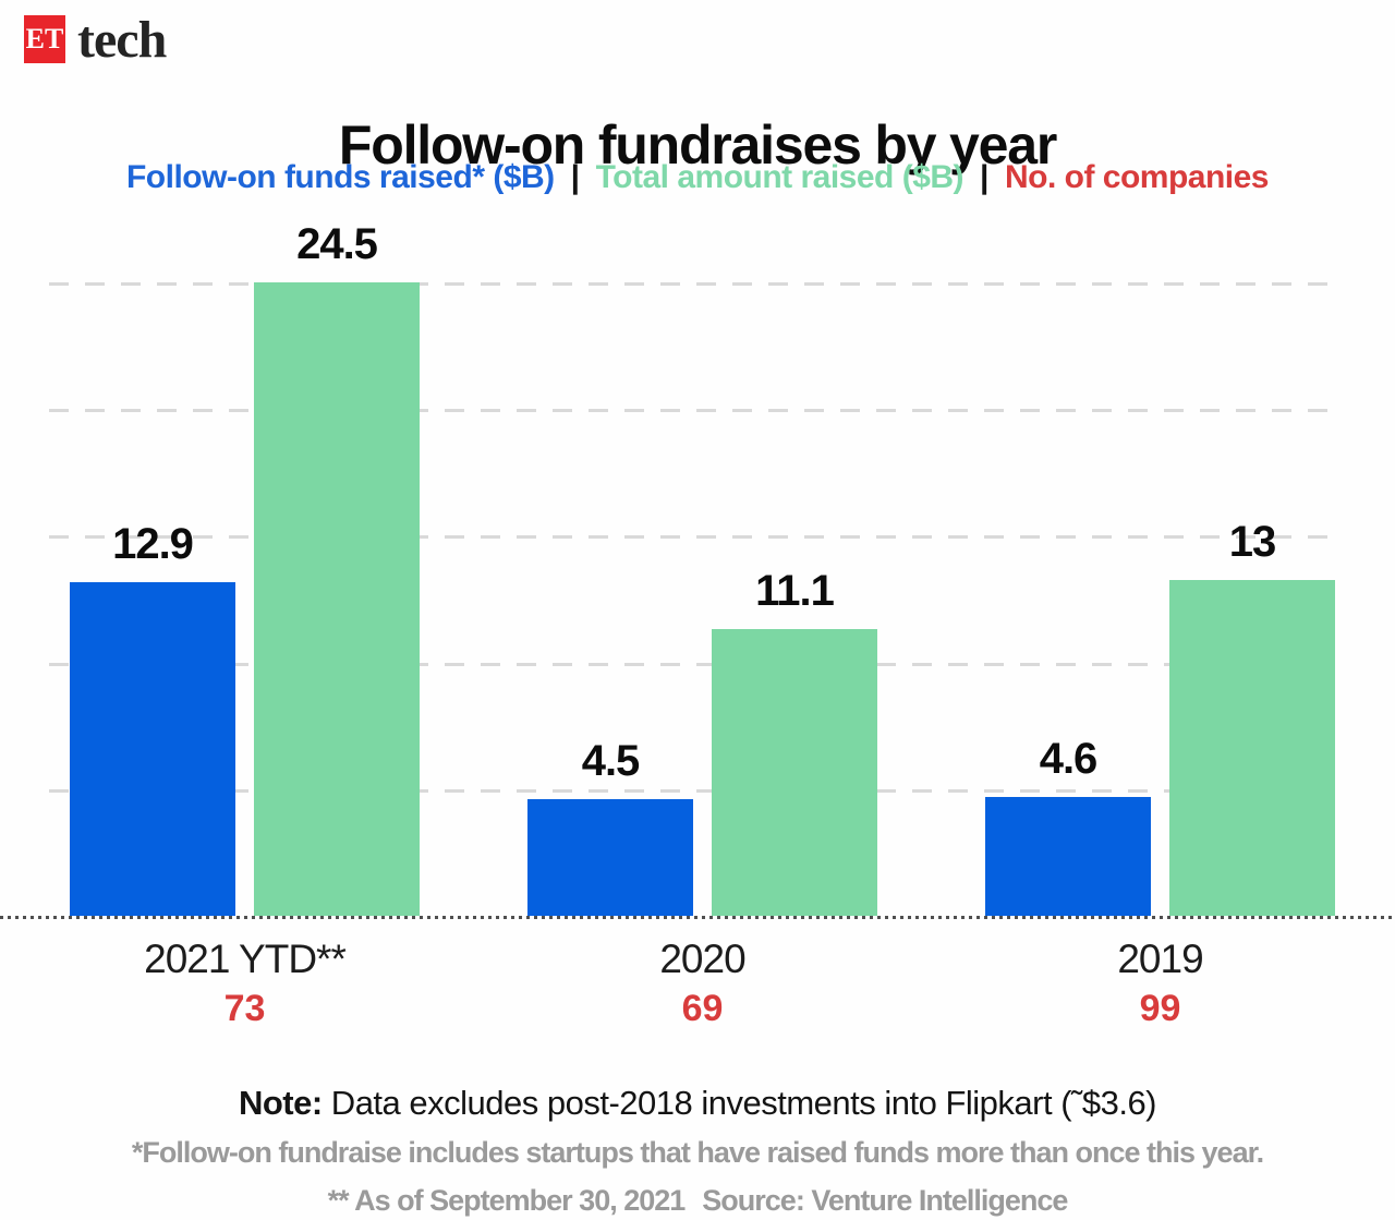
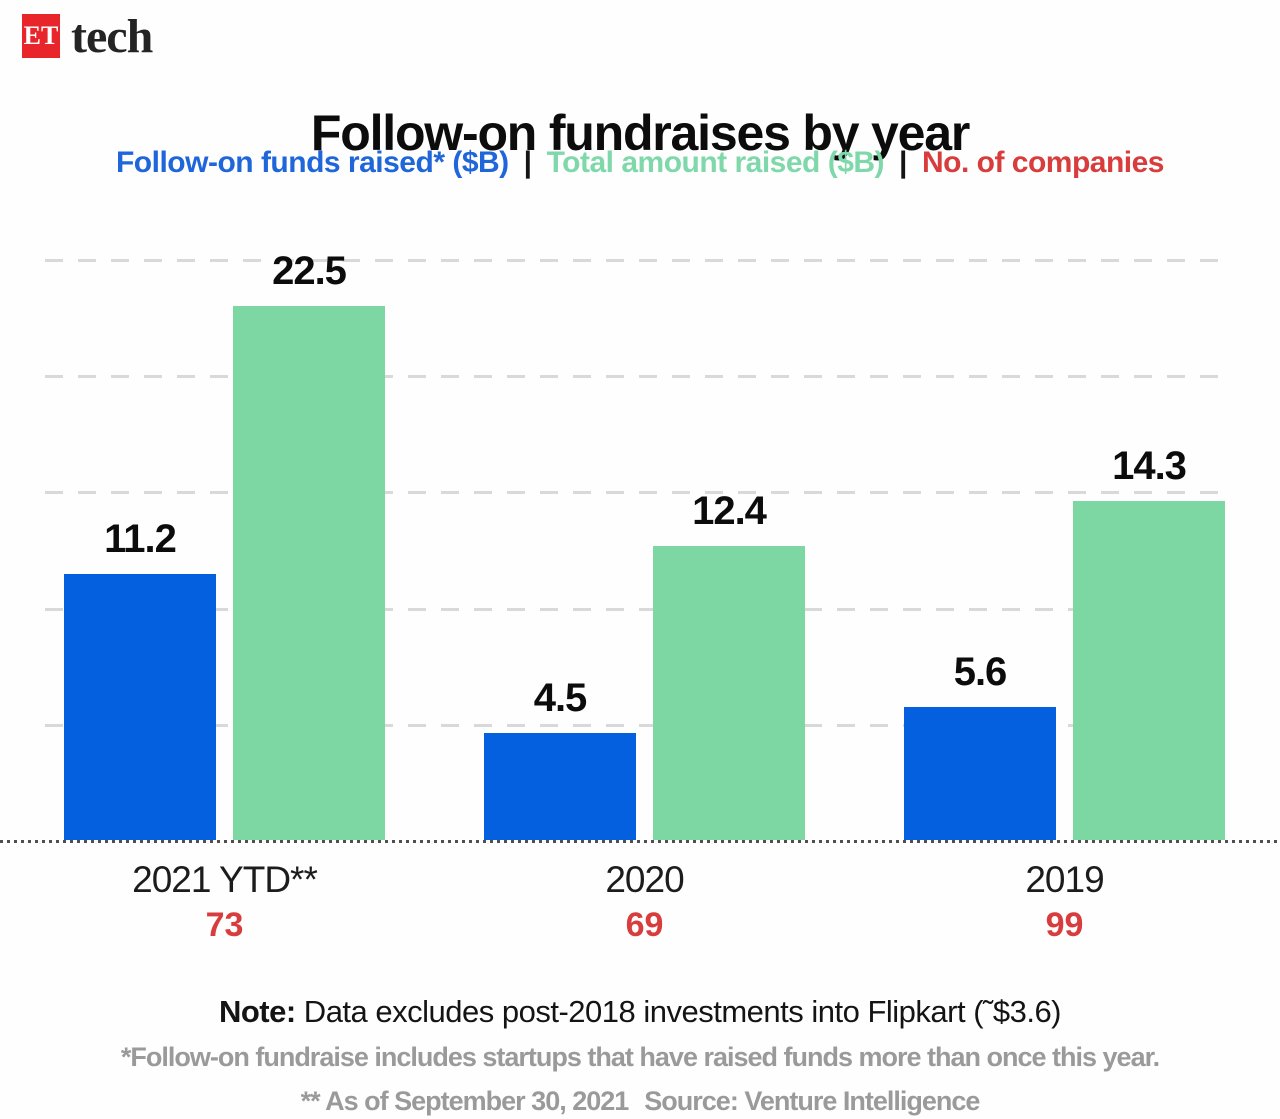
Follow-on funds raised* ($B)/2021 YTD**: 12.9 -> 11.2
Total amount raised ($B)/2021 YTD**: 24.5 -> 22.5
Total amount raised ($B)/2020: 11.1 -> 12.4
Follow-on funds raised* ($B)/2019: 4.6 -> 5.6
Total amount raised ($B)/2019: 13 -> 14.3
